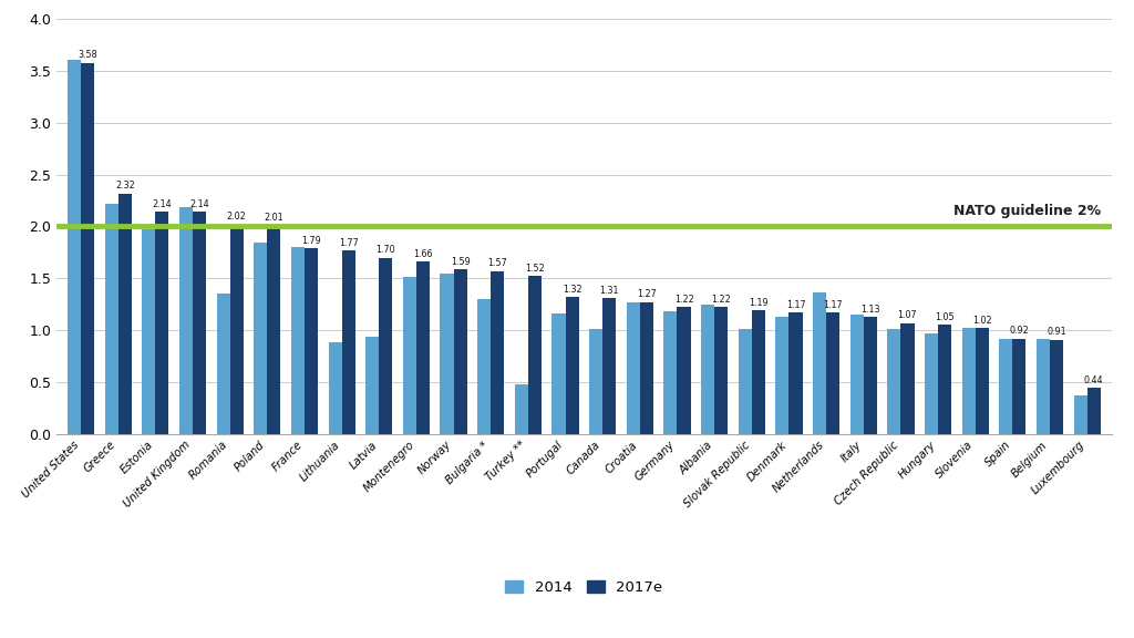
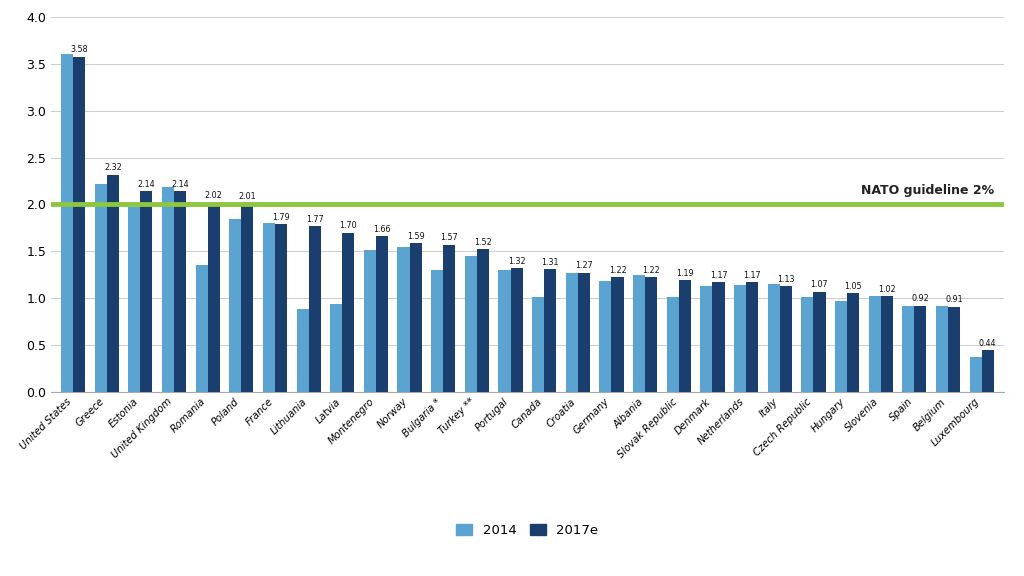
2014/Turkey **: 0.48 -> 1.45
2014/Portugal: 1.16 -> 1.30
2014/Netherlands: 1.36 -> 1.14
